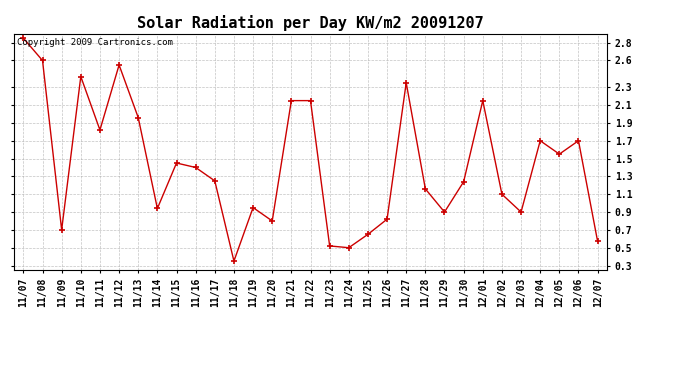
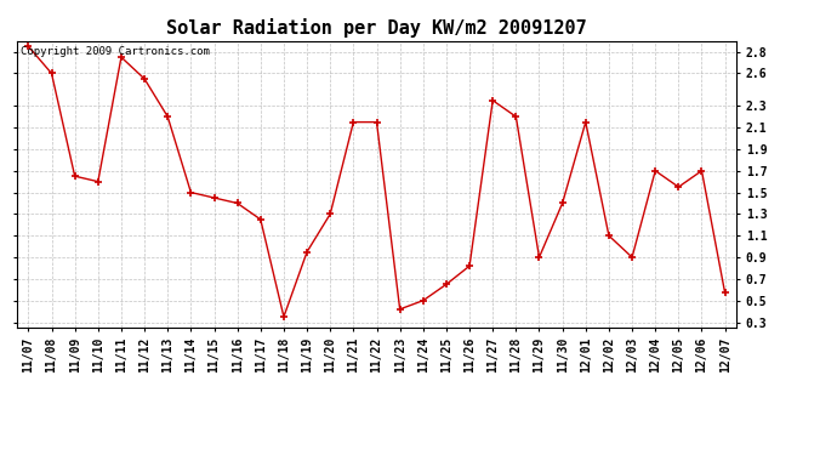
11/09: 0.70 -> 1.65
11/10: 2.42 -> 1.60
11/11: 1.82 -> 2.75
11/13: 1.96 -> 2.20
11/14: 0.94 -> 1.50
11/20: 0.80 -> 1.30
11/23: 0.52 -> 0.42
11/28: 1.16 -> 2.20
11/30: 1.24 -> 1.40
